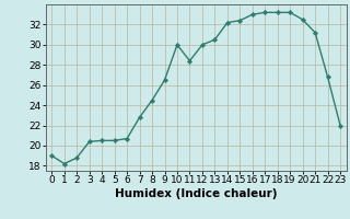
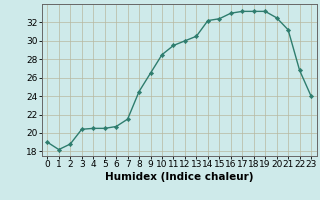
7: 22.8 -> 21.5
10: 30.0 -> 28.5
11: 28.4 -> 29.5
23: 22.0 -> 24.0
